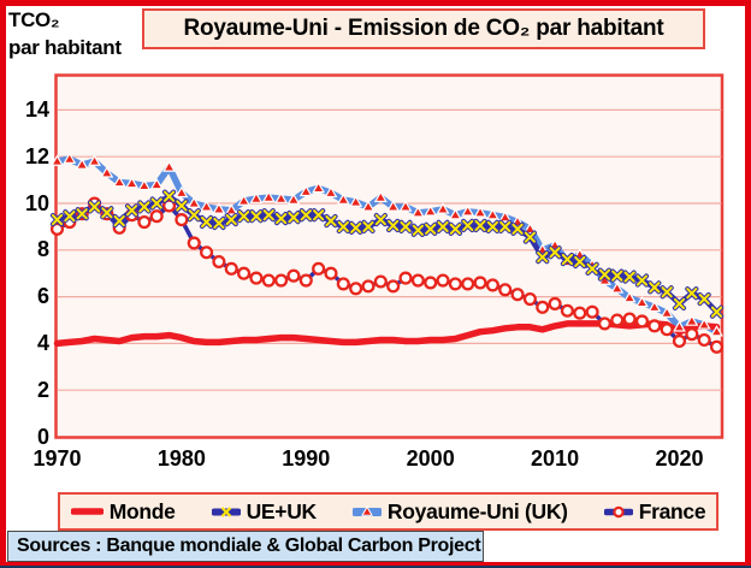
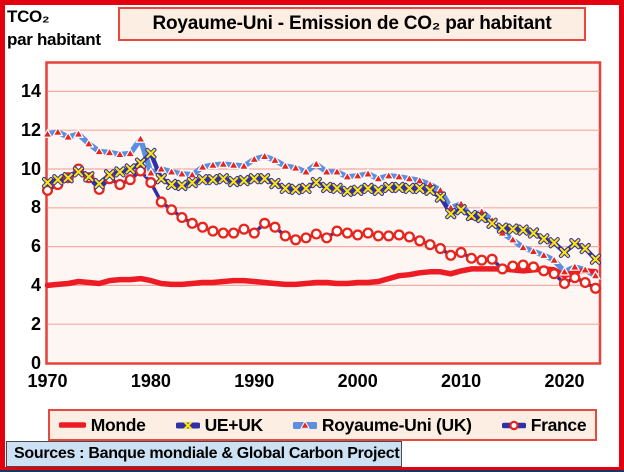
UE+UK/1980: 9.9 -> 10.8
Royaume-Uni (UK)/1980: 10.4 -> 9.8
